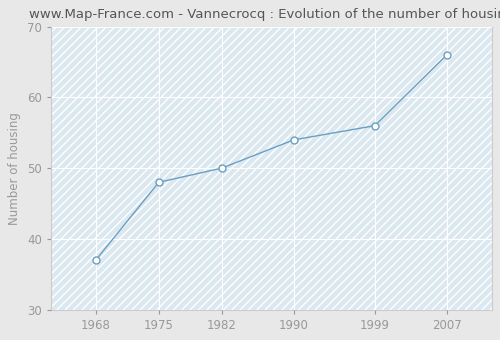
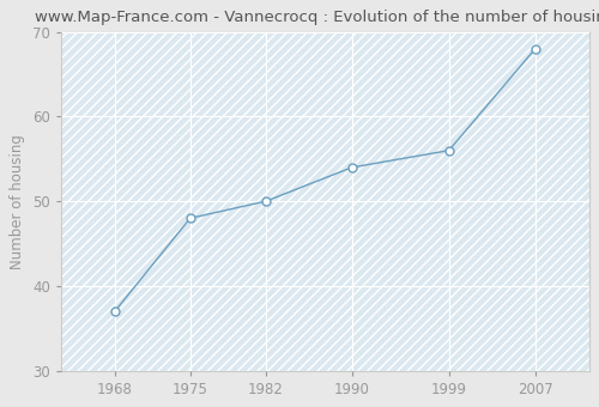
2007: 66 -> 68
